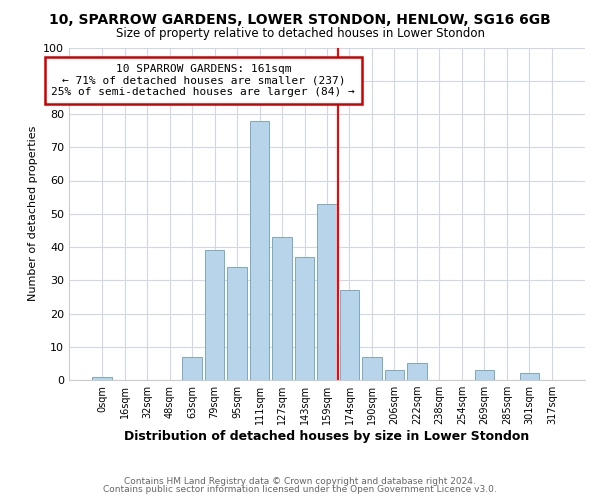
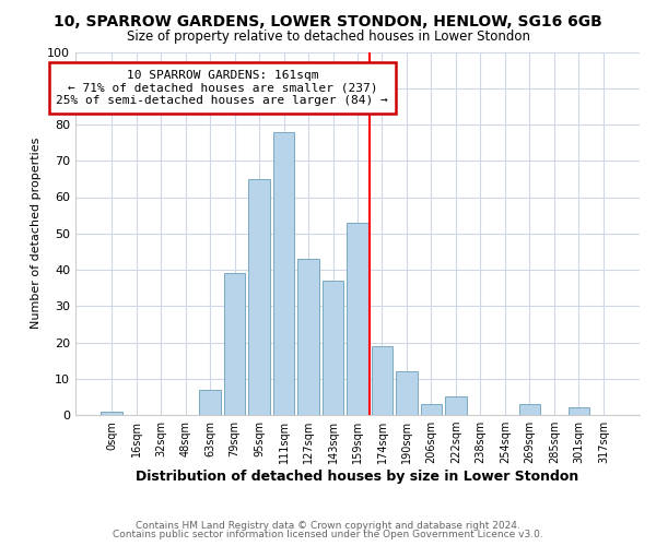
95sqm: 34 -> 65
174sqm: 27 -> 19
190sqm: 7 -> 12
